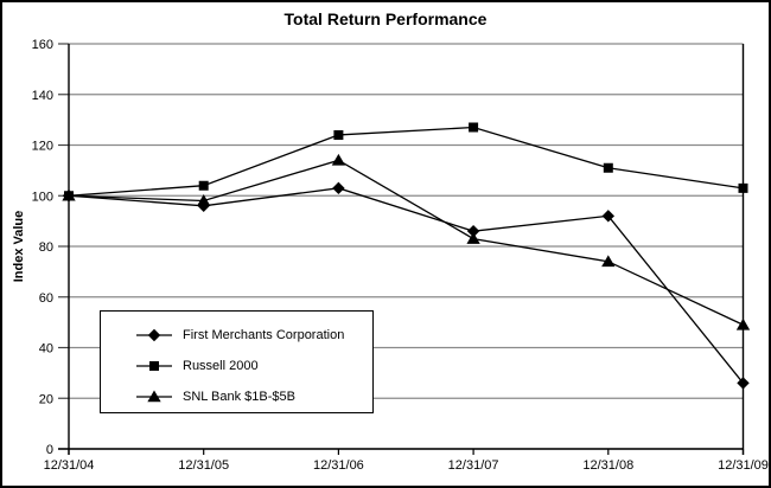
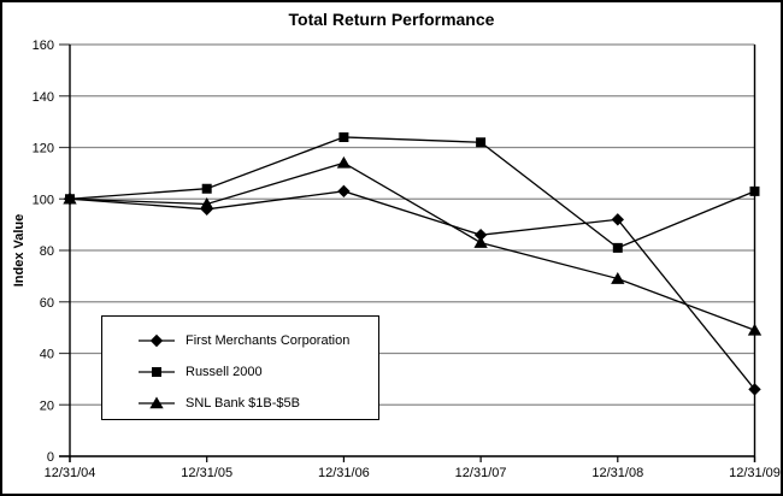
Russell 2000/12/31/07: 127 -> 122
Russell 2000/12/31/08: 111 -> 81
SNL Bank $1B-$5B/12/31/08: 74 -> 69
